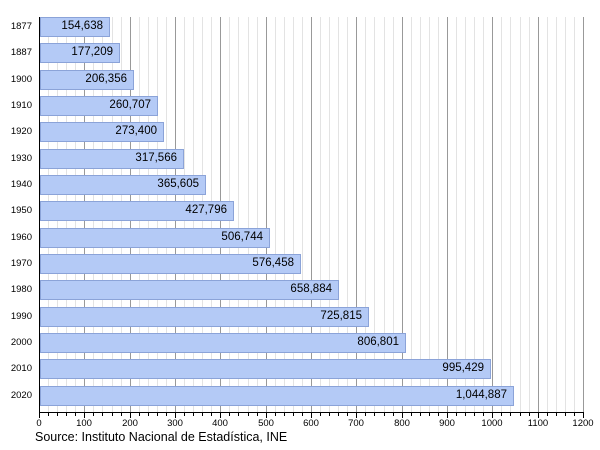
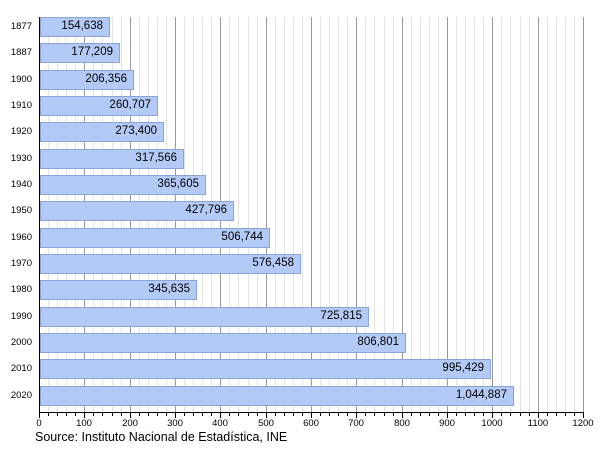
1980: 658,884 -> 345,635
